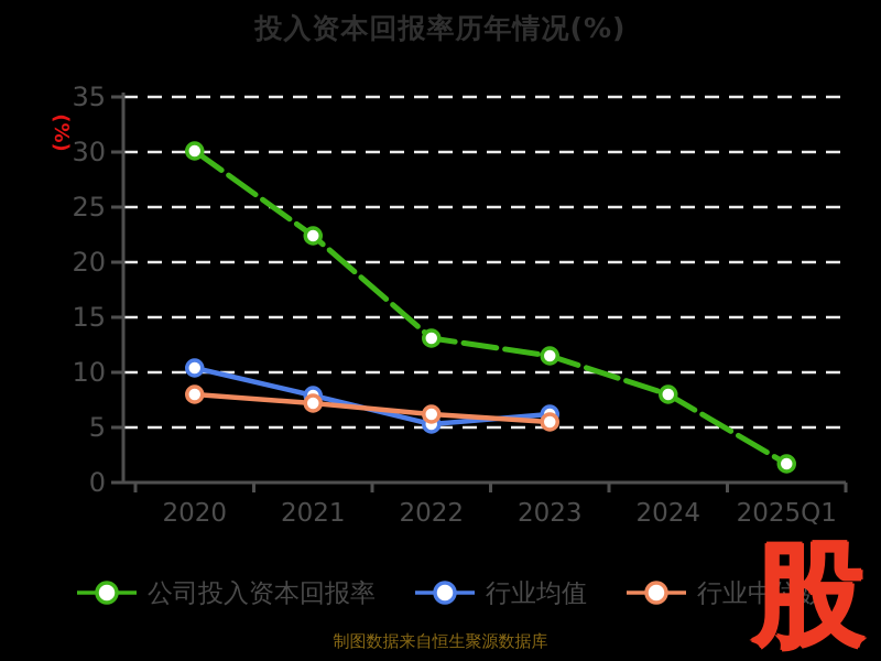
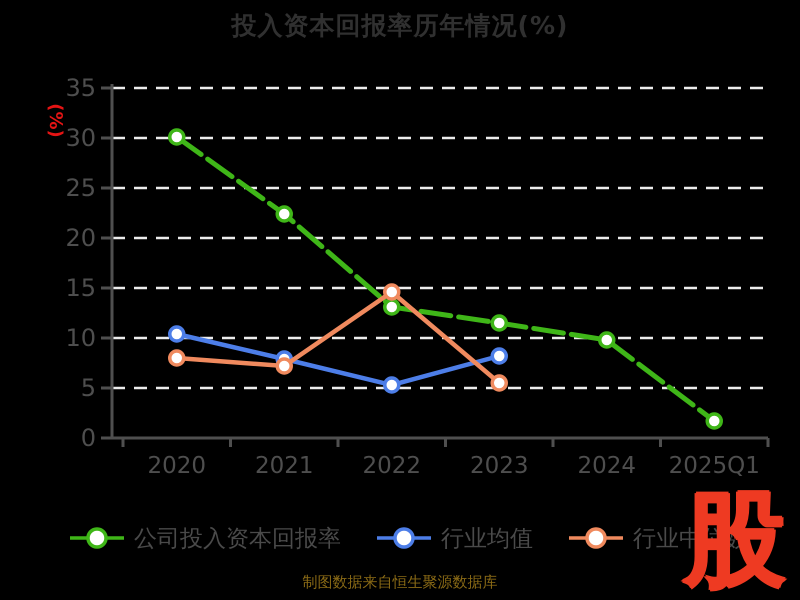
行业中位数/2022: 6.2 -> 14.6
行业均值/2023: 6.2 -> 8.2
公司投入资本回报率/2024: 8.0 -> 9.8
